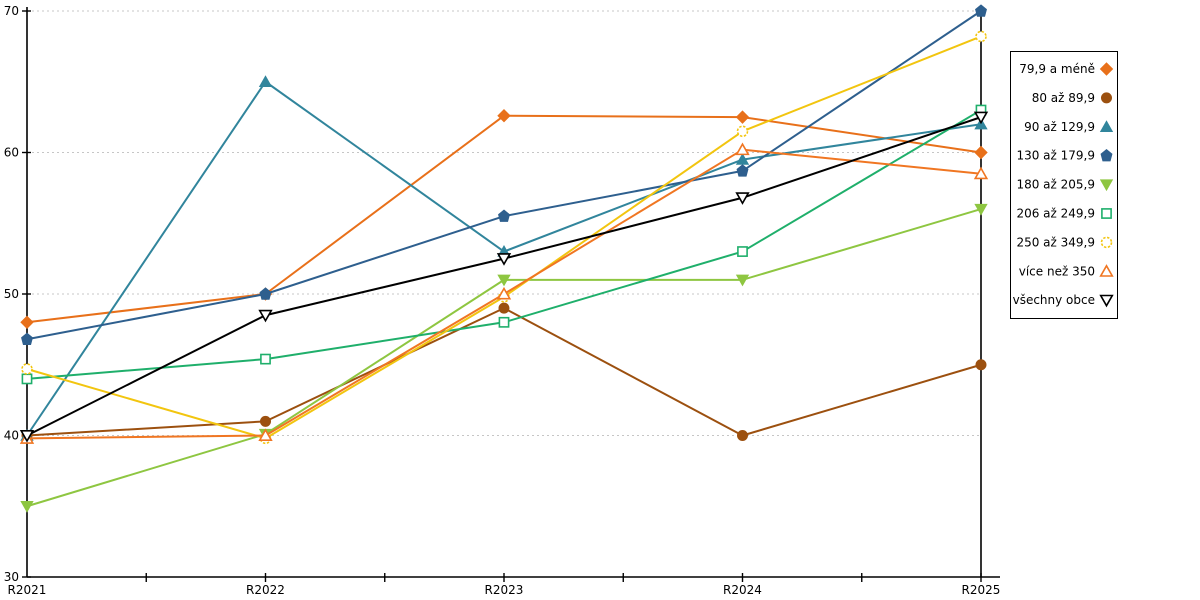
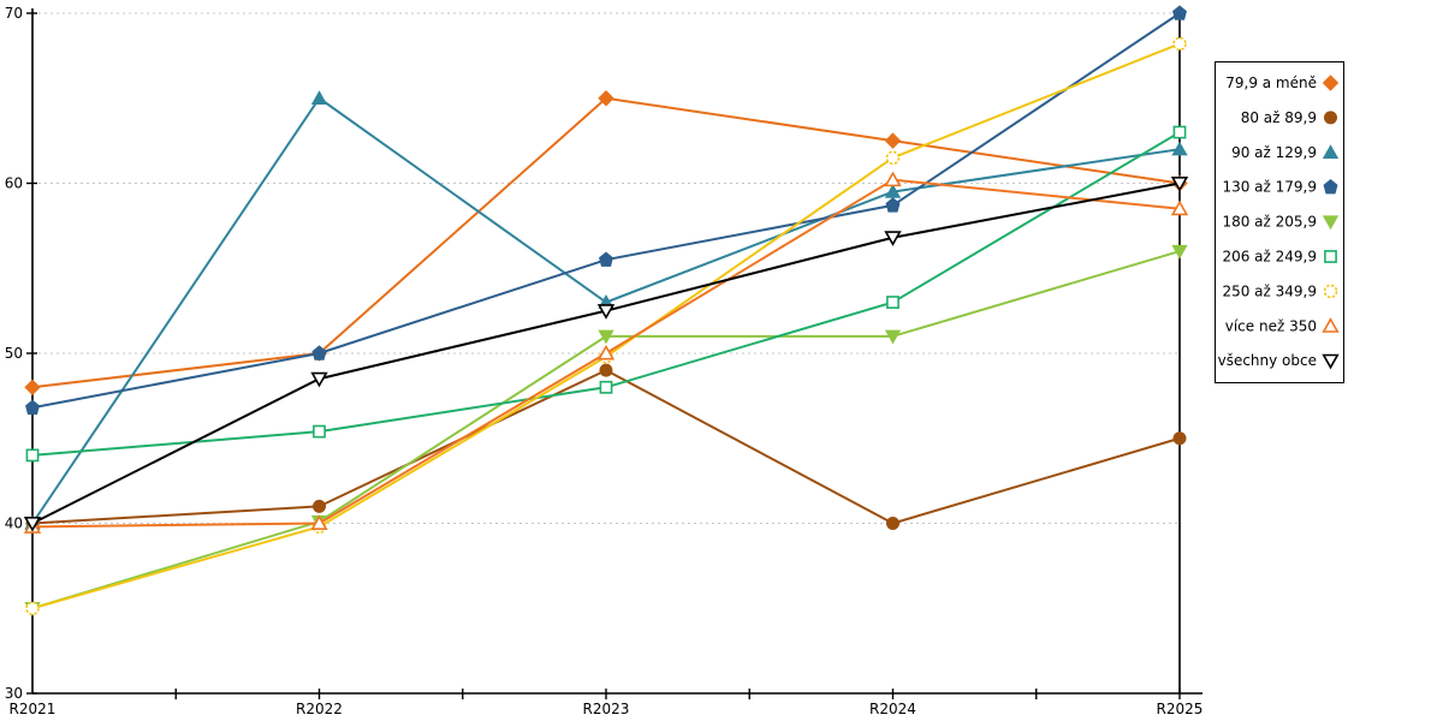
250 až 349,9/R2021: 44.7 -> 35.0
79,9 a méně/R2023: 62.6 -> 65.0
všechny obce/R2025: 62.5 -> 60.0
